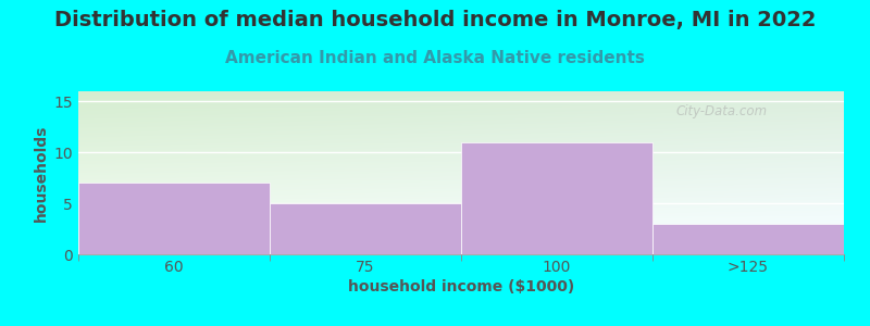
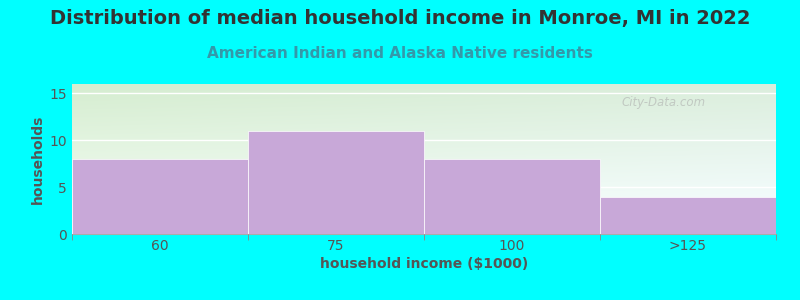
60: 7 -> 8
75: 5 -> 11
100: 11 -> 8
>125: 3 -> 4
